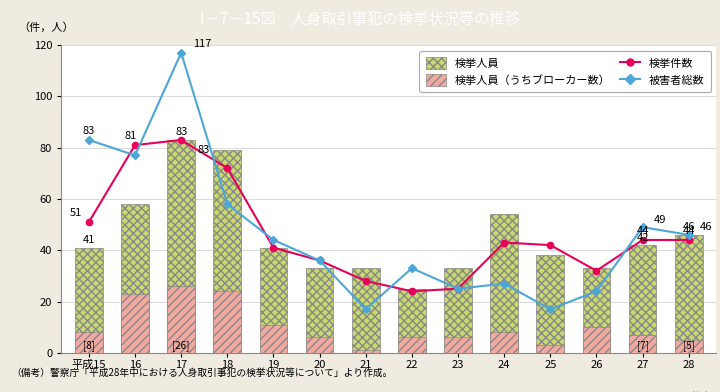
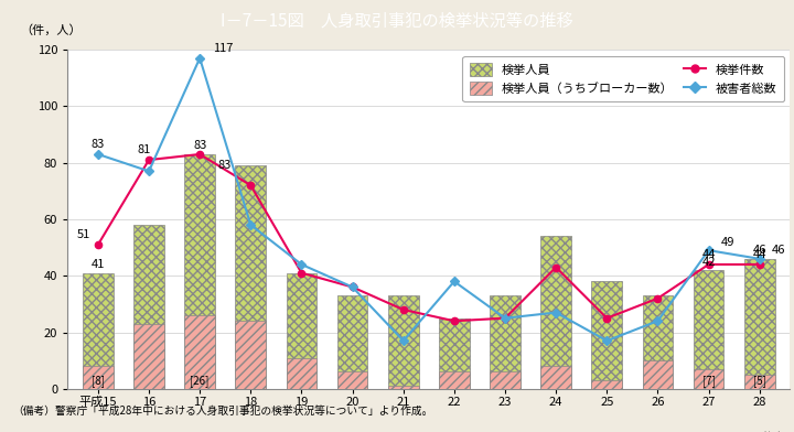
被害者総数/22: 33 -> 38
検挙件数/25: 42 -> 25
